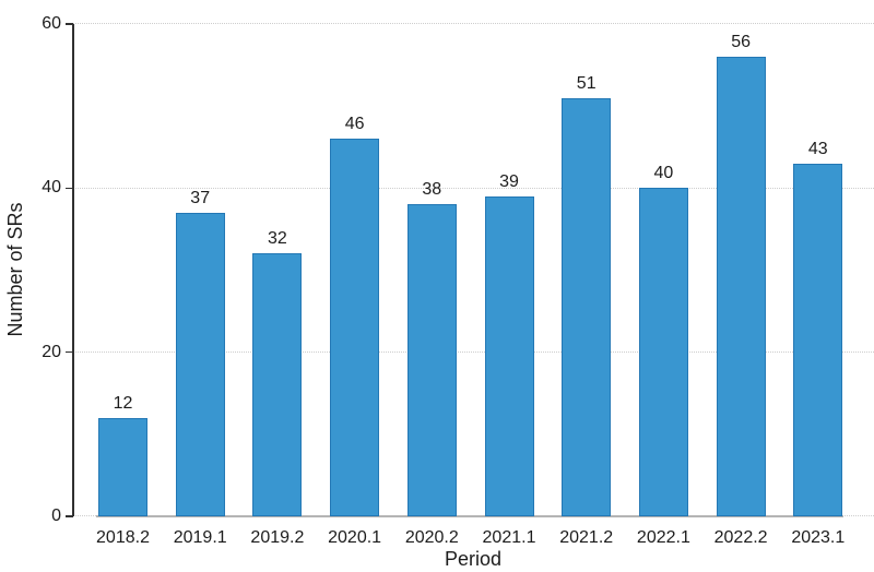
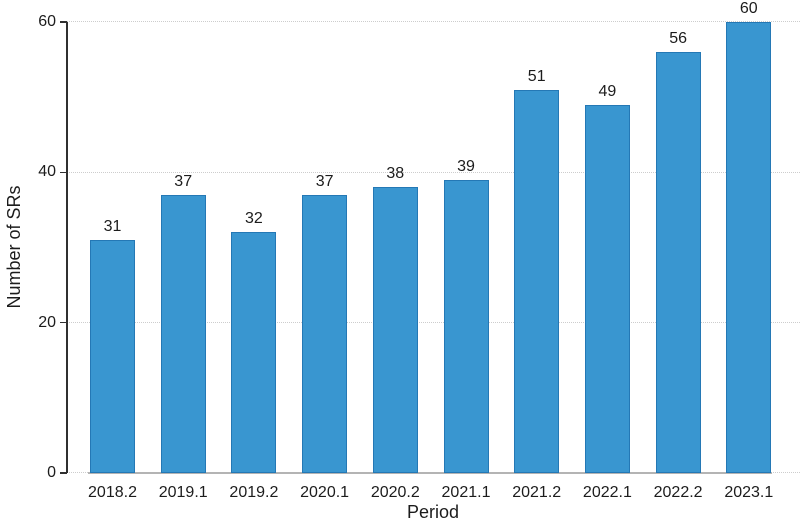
2018.2: 12 -> 31
2020.1: 46 -> 37
2022.1: 40 -> 49
2023.1: 43 -> 60
